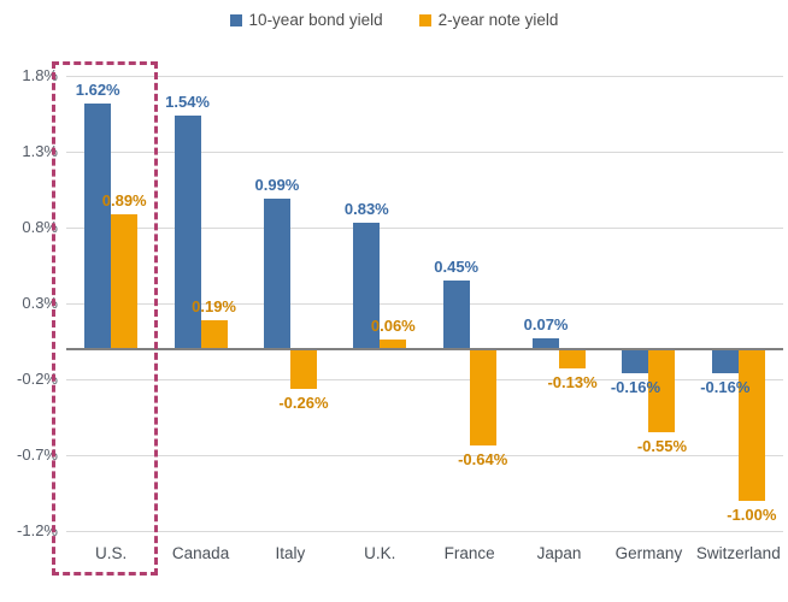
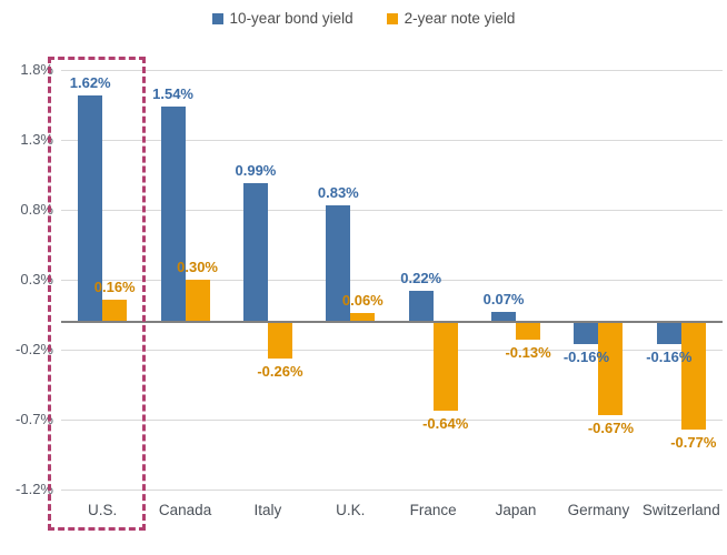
2-year note yield/U.S.: 0.89% -> 0.16%
2-year note yield/Canada: 0.19% -> 0.30%
10-year bond yield/France: 0.45% -> 0.22%
2-year note yield/Germany: -0.55% -> -0.67%
2-year note yield/Switzerland: -1.00% -> -0.77%
